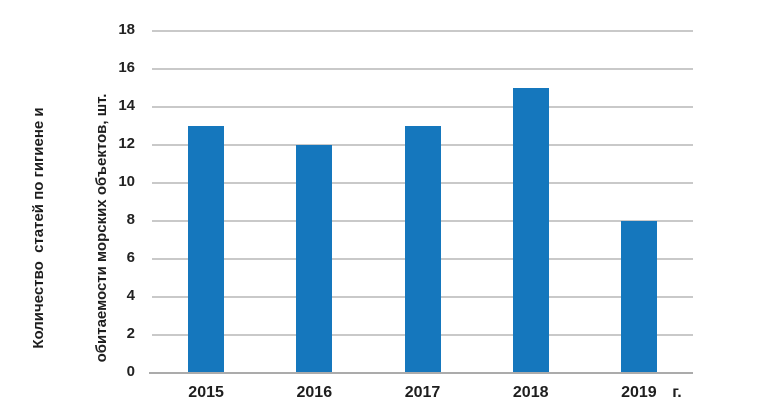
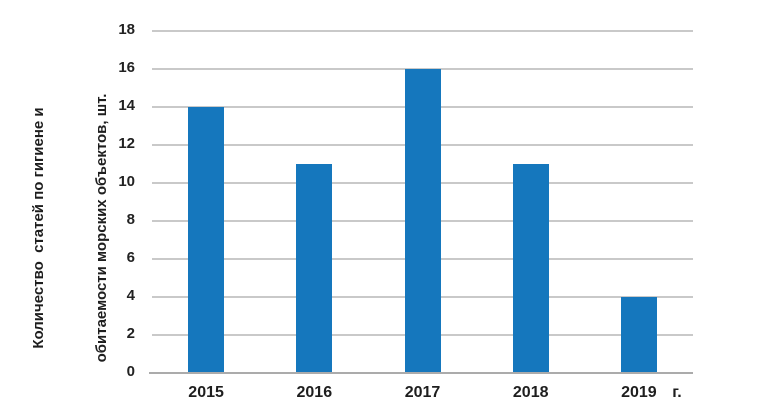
2015: 13 -> 14
2016: 12 -> 11
2017: 13 -> 16
2018: 15 -> 11
2019: 8 -> 4
